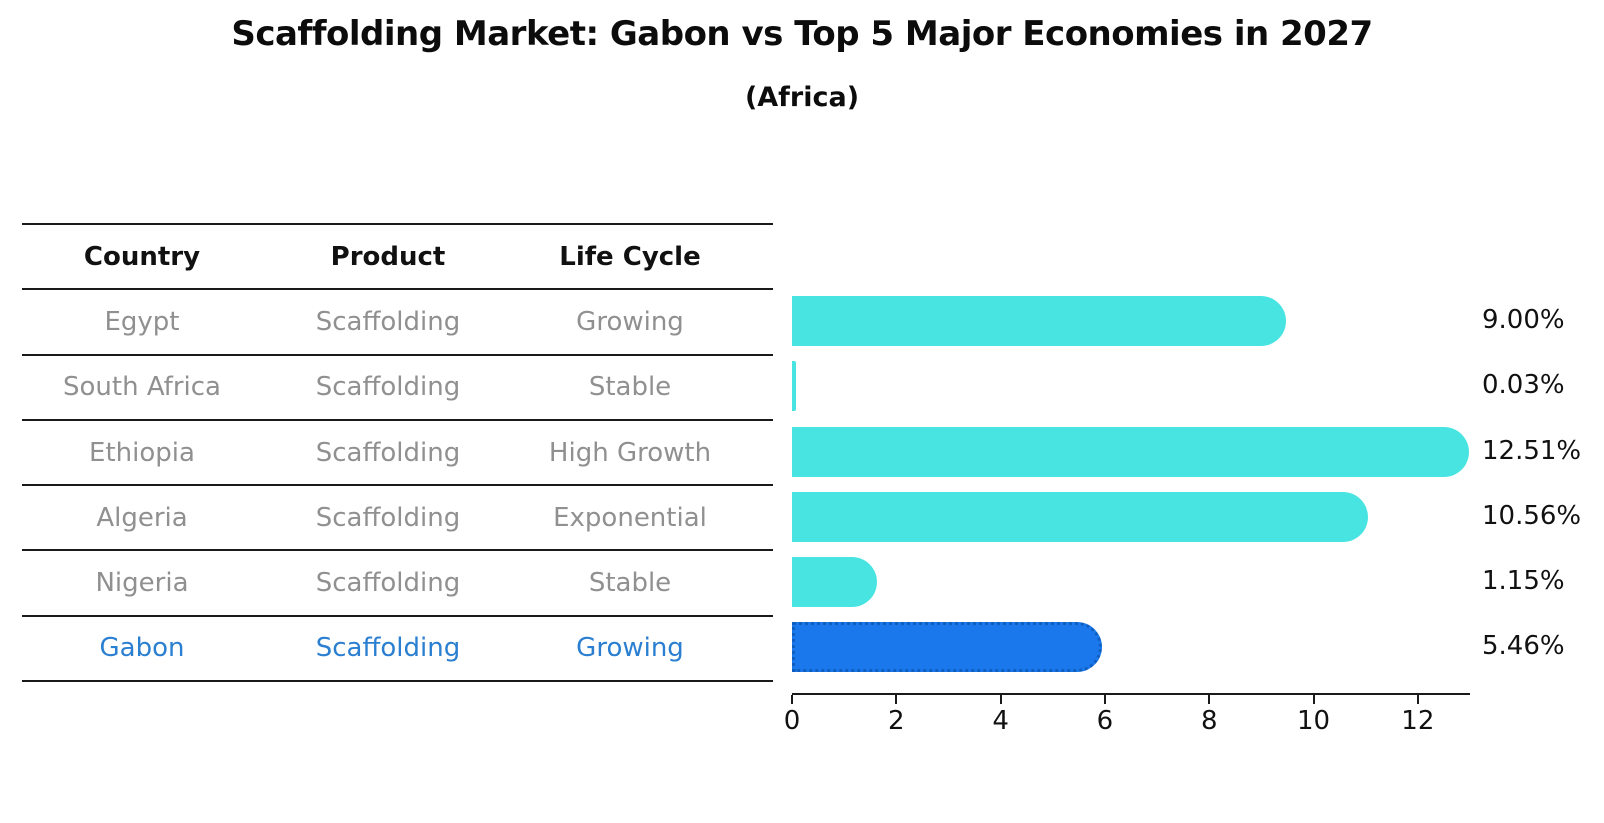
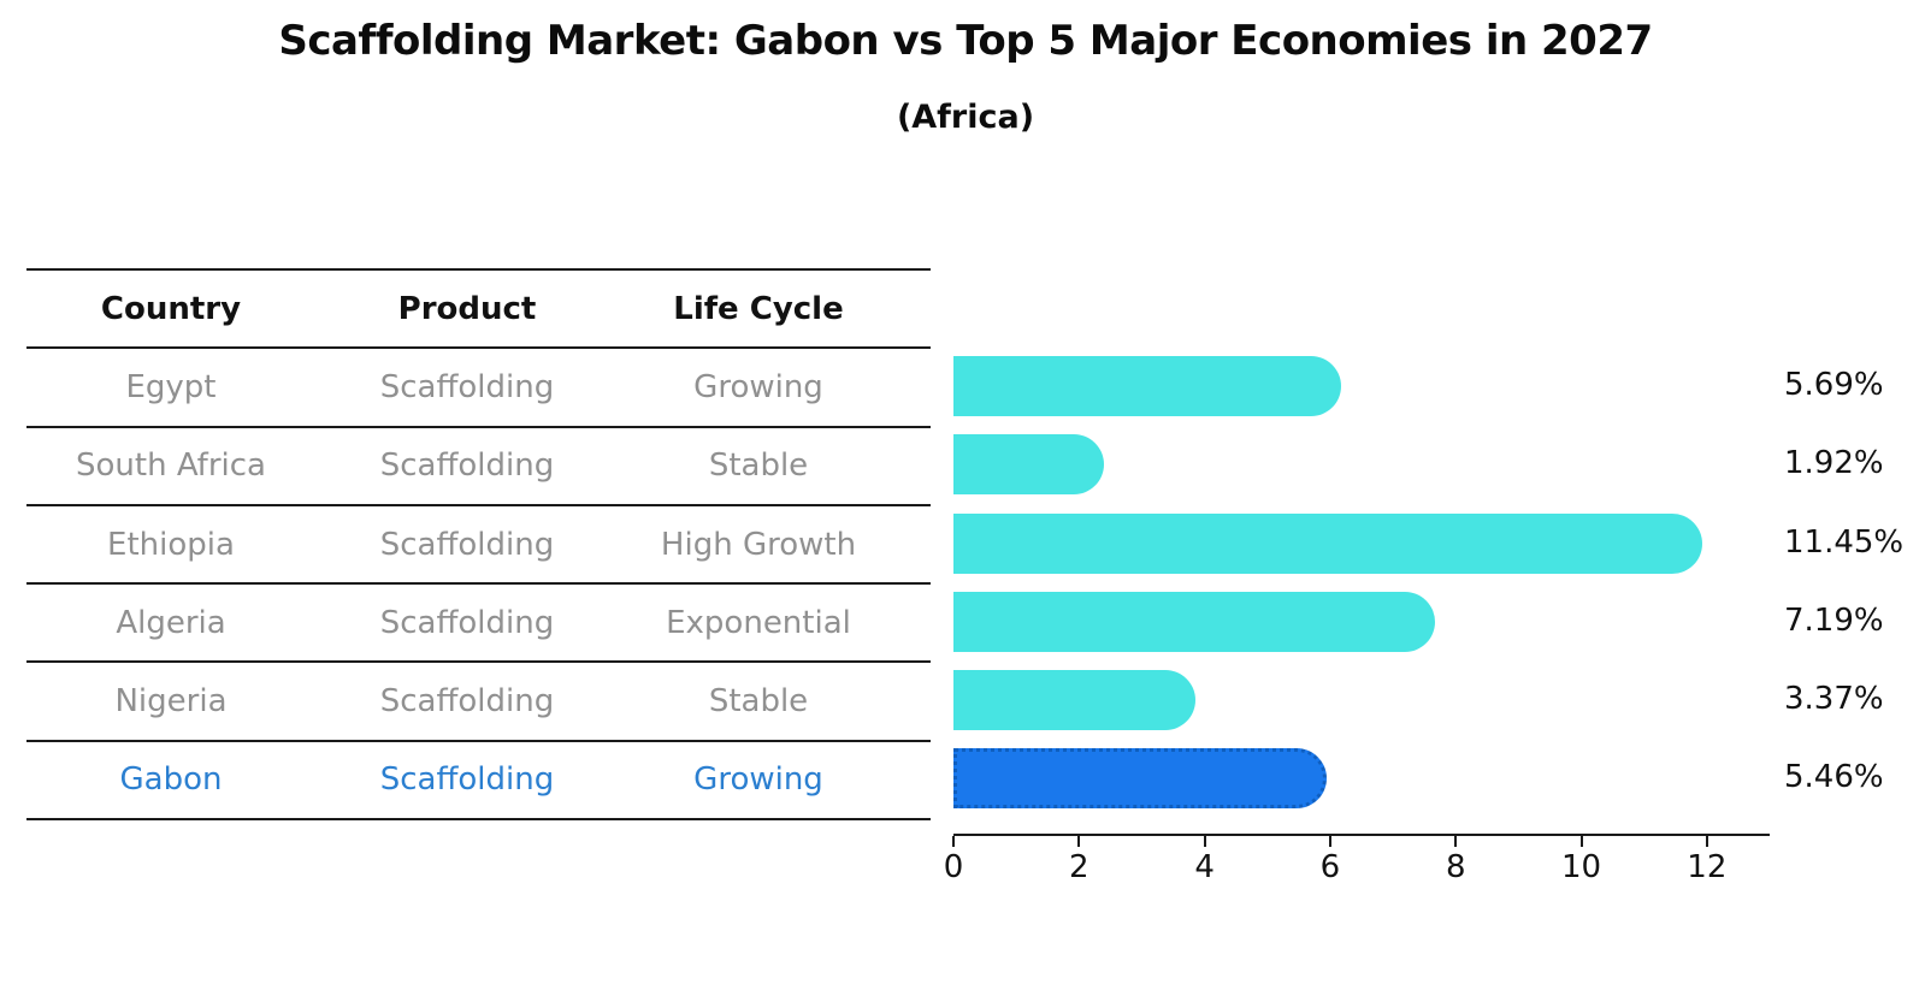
Egypt: 9.00% -> 5.69%
South Africa: 0.03% -> 1.92%
Ethiopia: 12.51% -> 11.45%
Algeria: 10.56% -> 7.19%
Nigeria: 1.15% -> 3.37%
